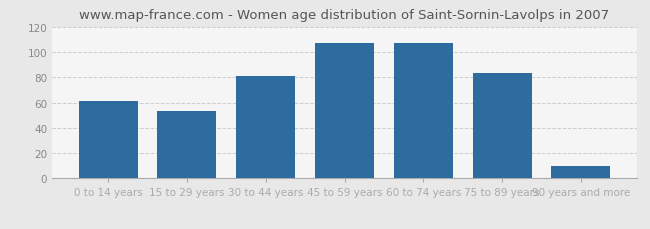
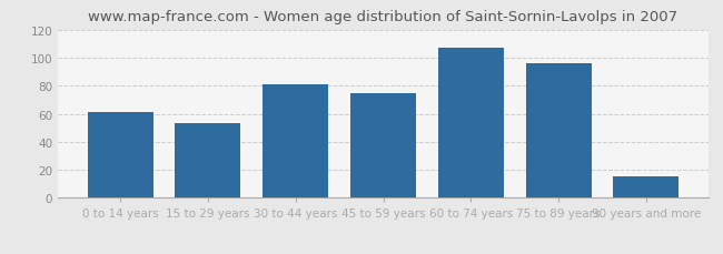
45 to 59 years: 107 -> 75
75 to 89 years: 83 -> 96
90 years and more: 10 -> 15
